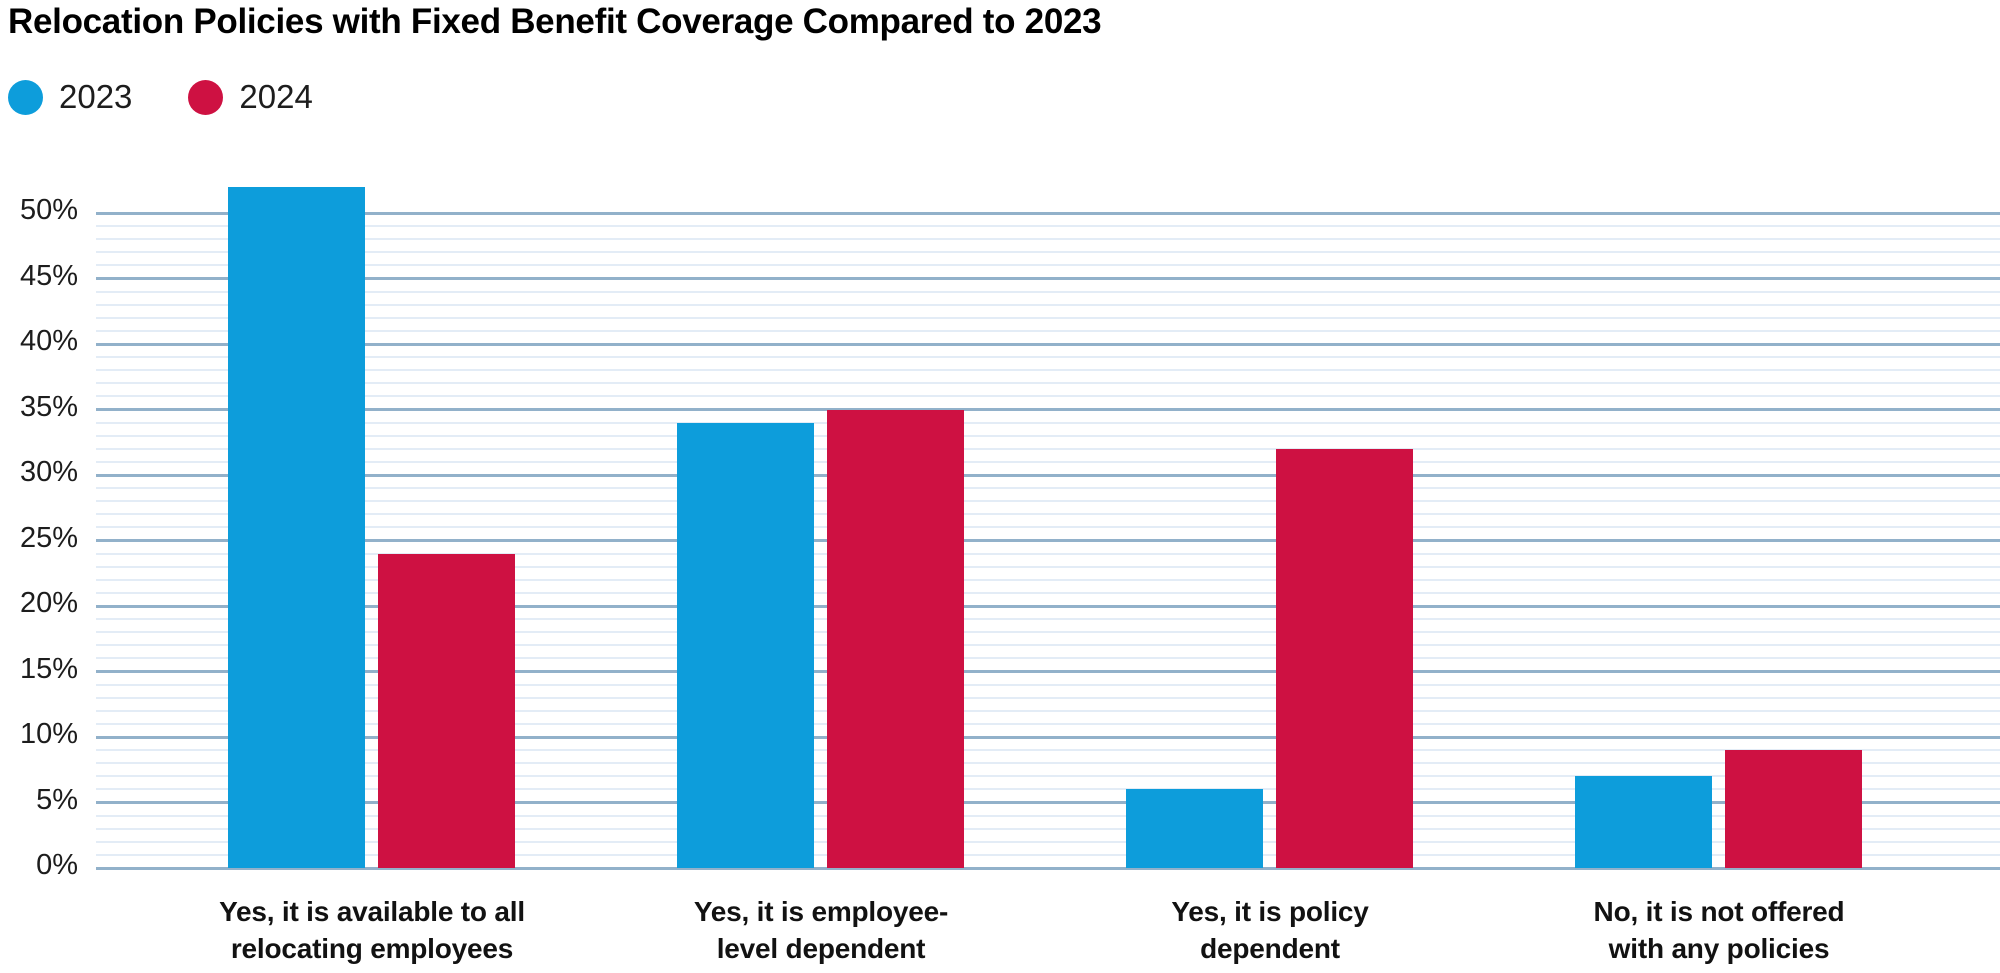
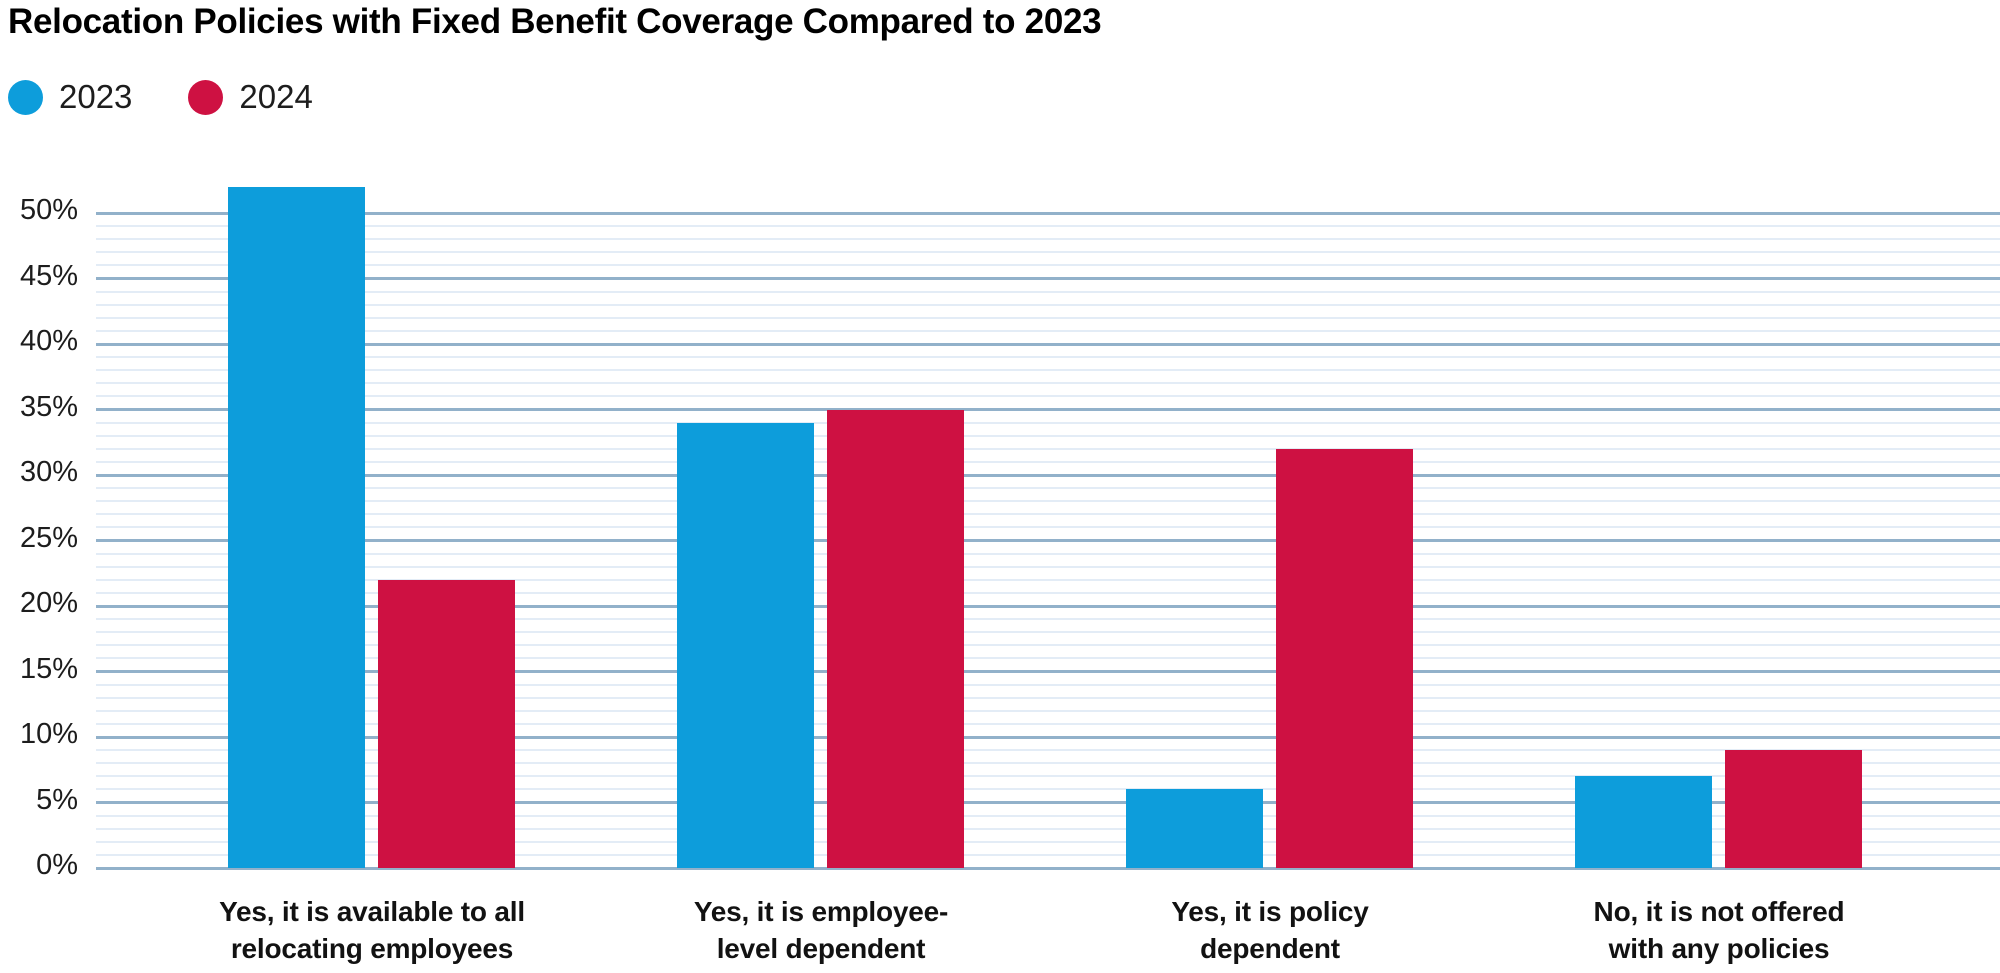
2024/Yes, it is available to all relocating employees: 24% -> 22%
